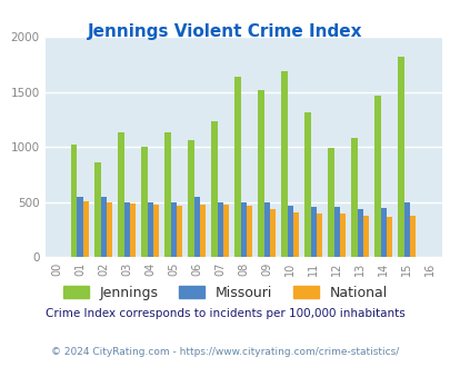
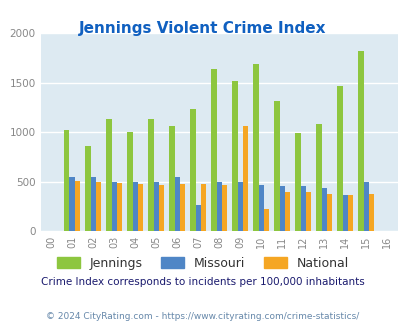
Missouri/07: 500 -> 260
National/09: 430 -> 1060
National/10: 400 -> 220
Missouri/14: 440 -> 360
